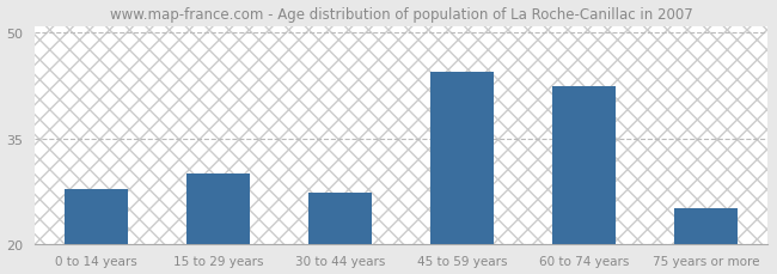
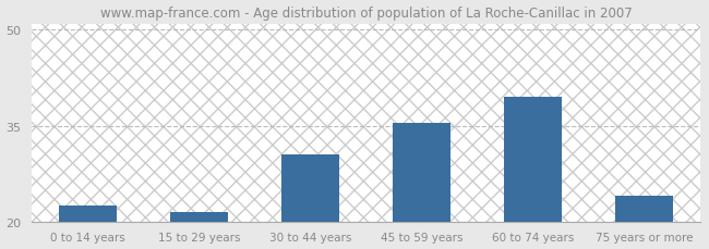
0 to 14 years: 27.8 -> 22.5
15 to 29 years: 30.0 -> 21.5
30 to 44 years: 27.2 -> 30.5
45 to 59 years: 44.4 -> 35.5
60 to 74 years: 42.4 -> 39.5
75 years or more: 25.0 -> 24.0
